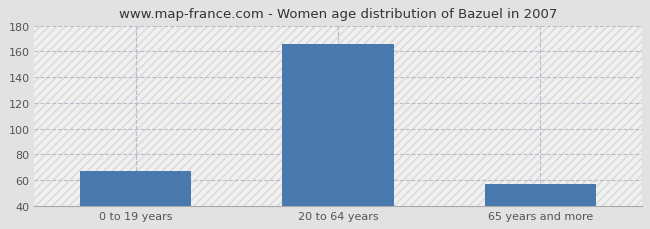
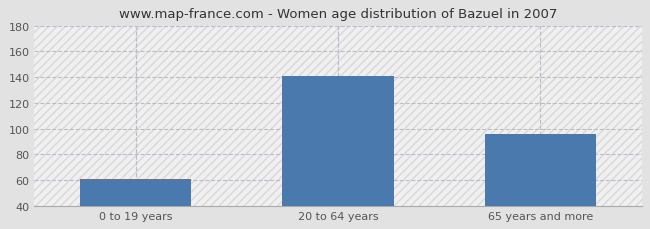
0 to 19 years: 67 -> 61
20 to 64 years: 166 -> 141
65 years and more: 57 -> 96
